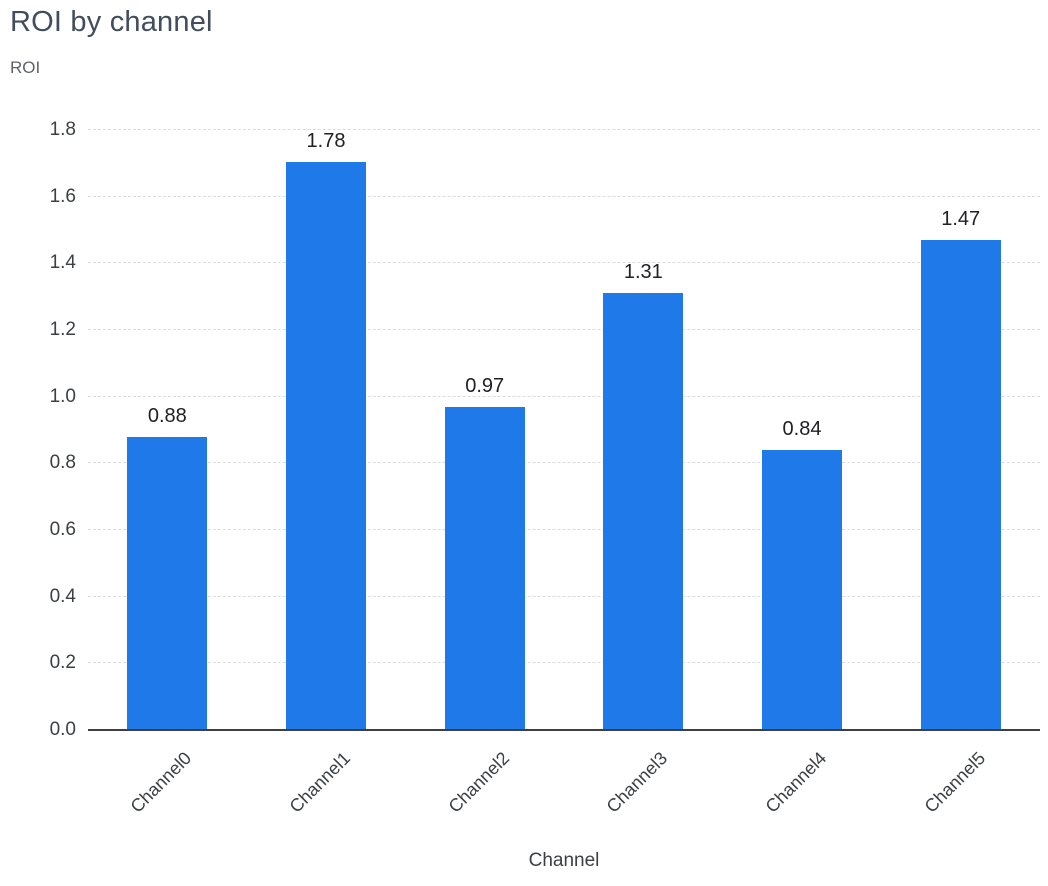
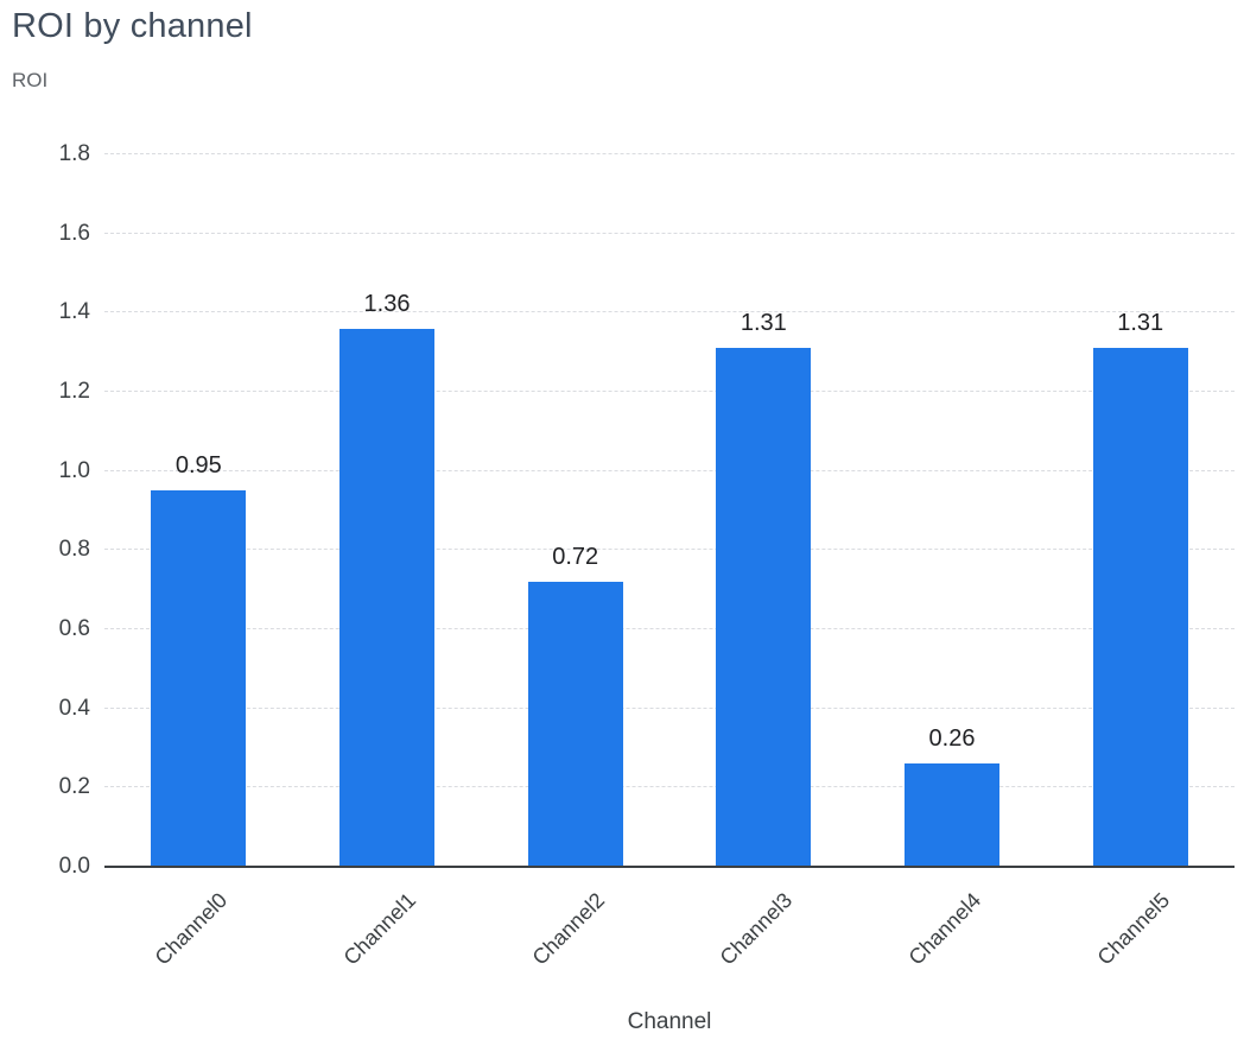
Channel0: 0.88 -> 0.95
Channel1: 1.78 -> 1.36
Channel2: 0.97 -> 0.72
Channel4: 0.84 -> 0.26
Channel5: 1.47 -> 1.31
